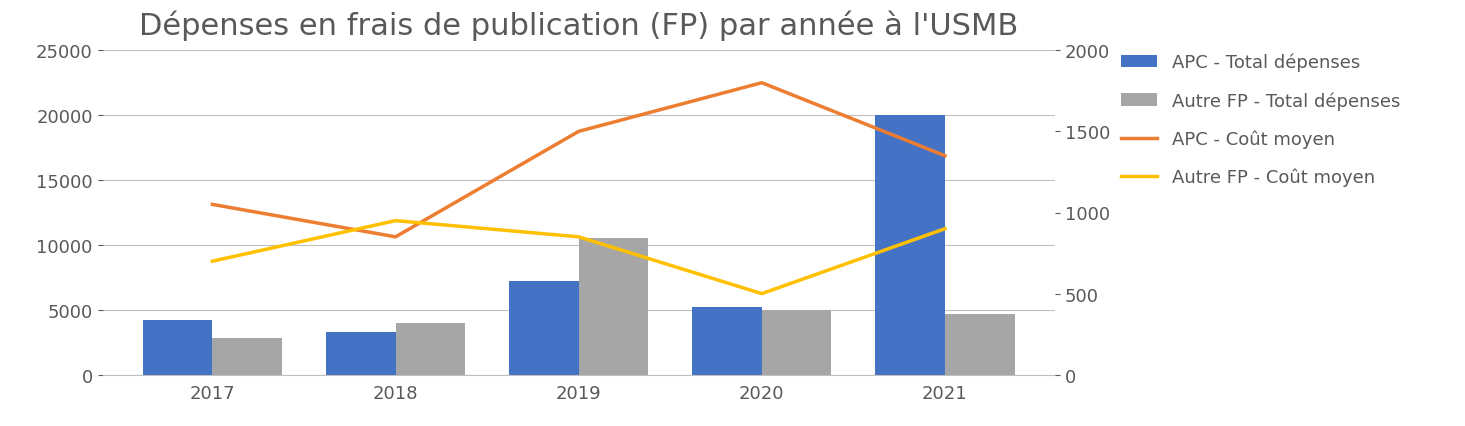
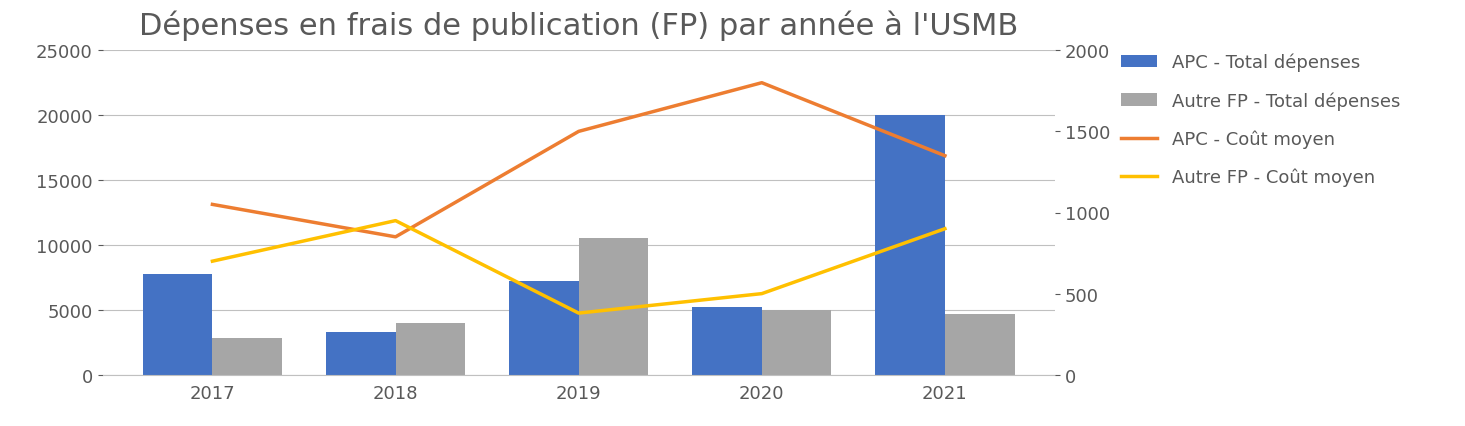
APC - Total dépenses/2017: 4200 -> 7800
Autre FP - Coût moyen/2019: 850 -> 380
